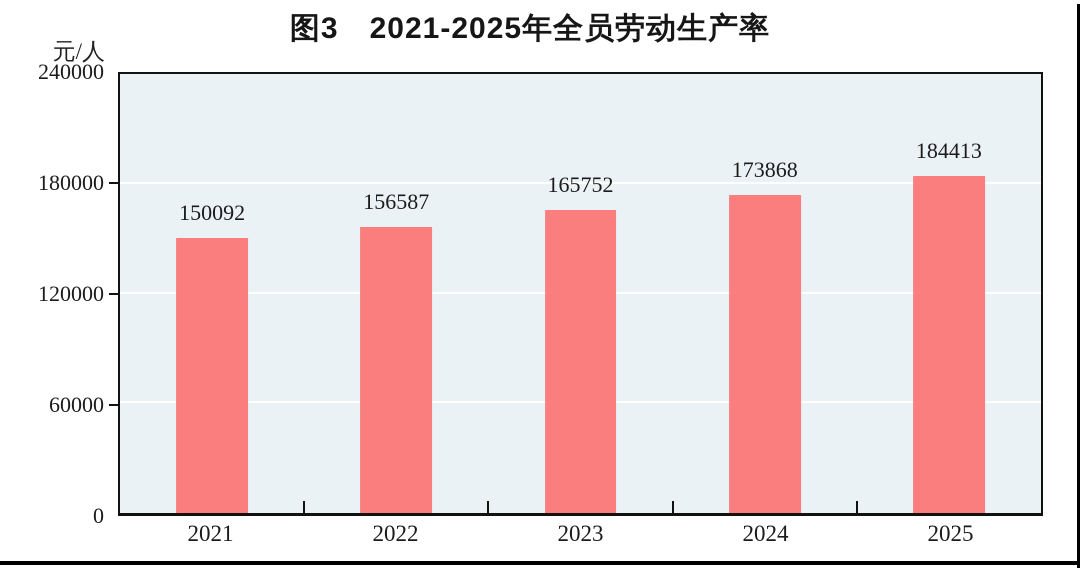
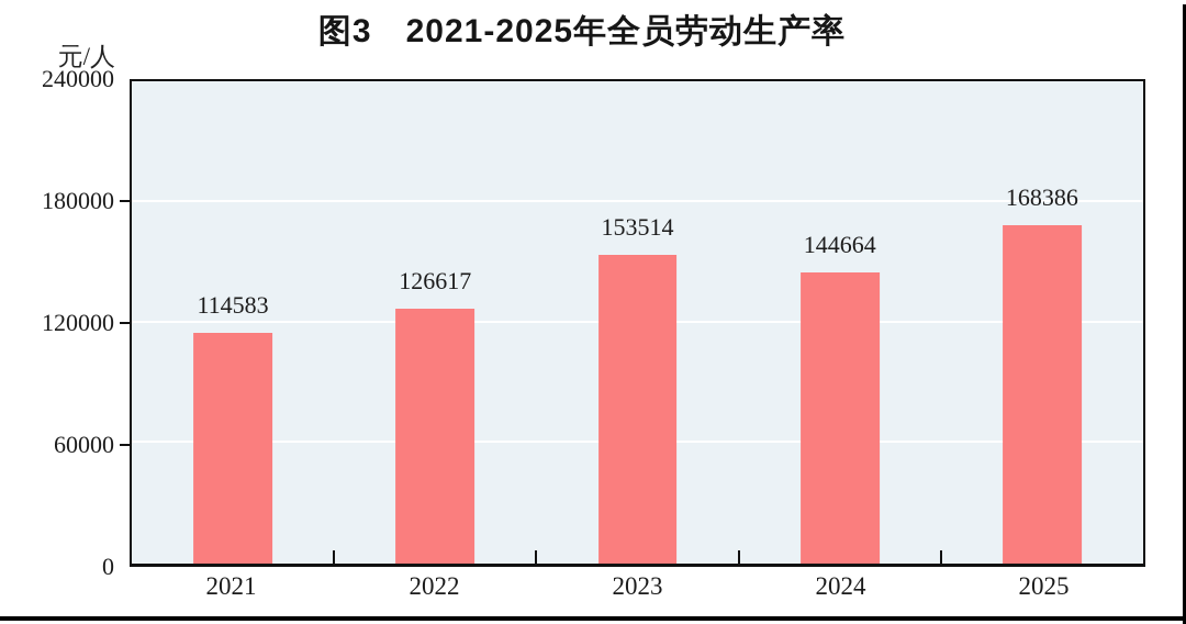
2021: 150092 -> 114583
2022: 156587 -> 126617
2023: 165752 -> 153514
2024: 173868 -> 144664
2025: 184413 -> 168386
